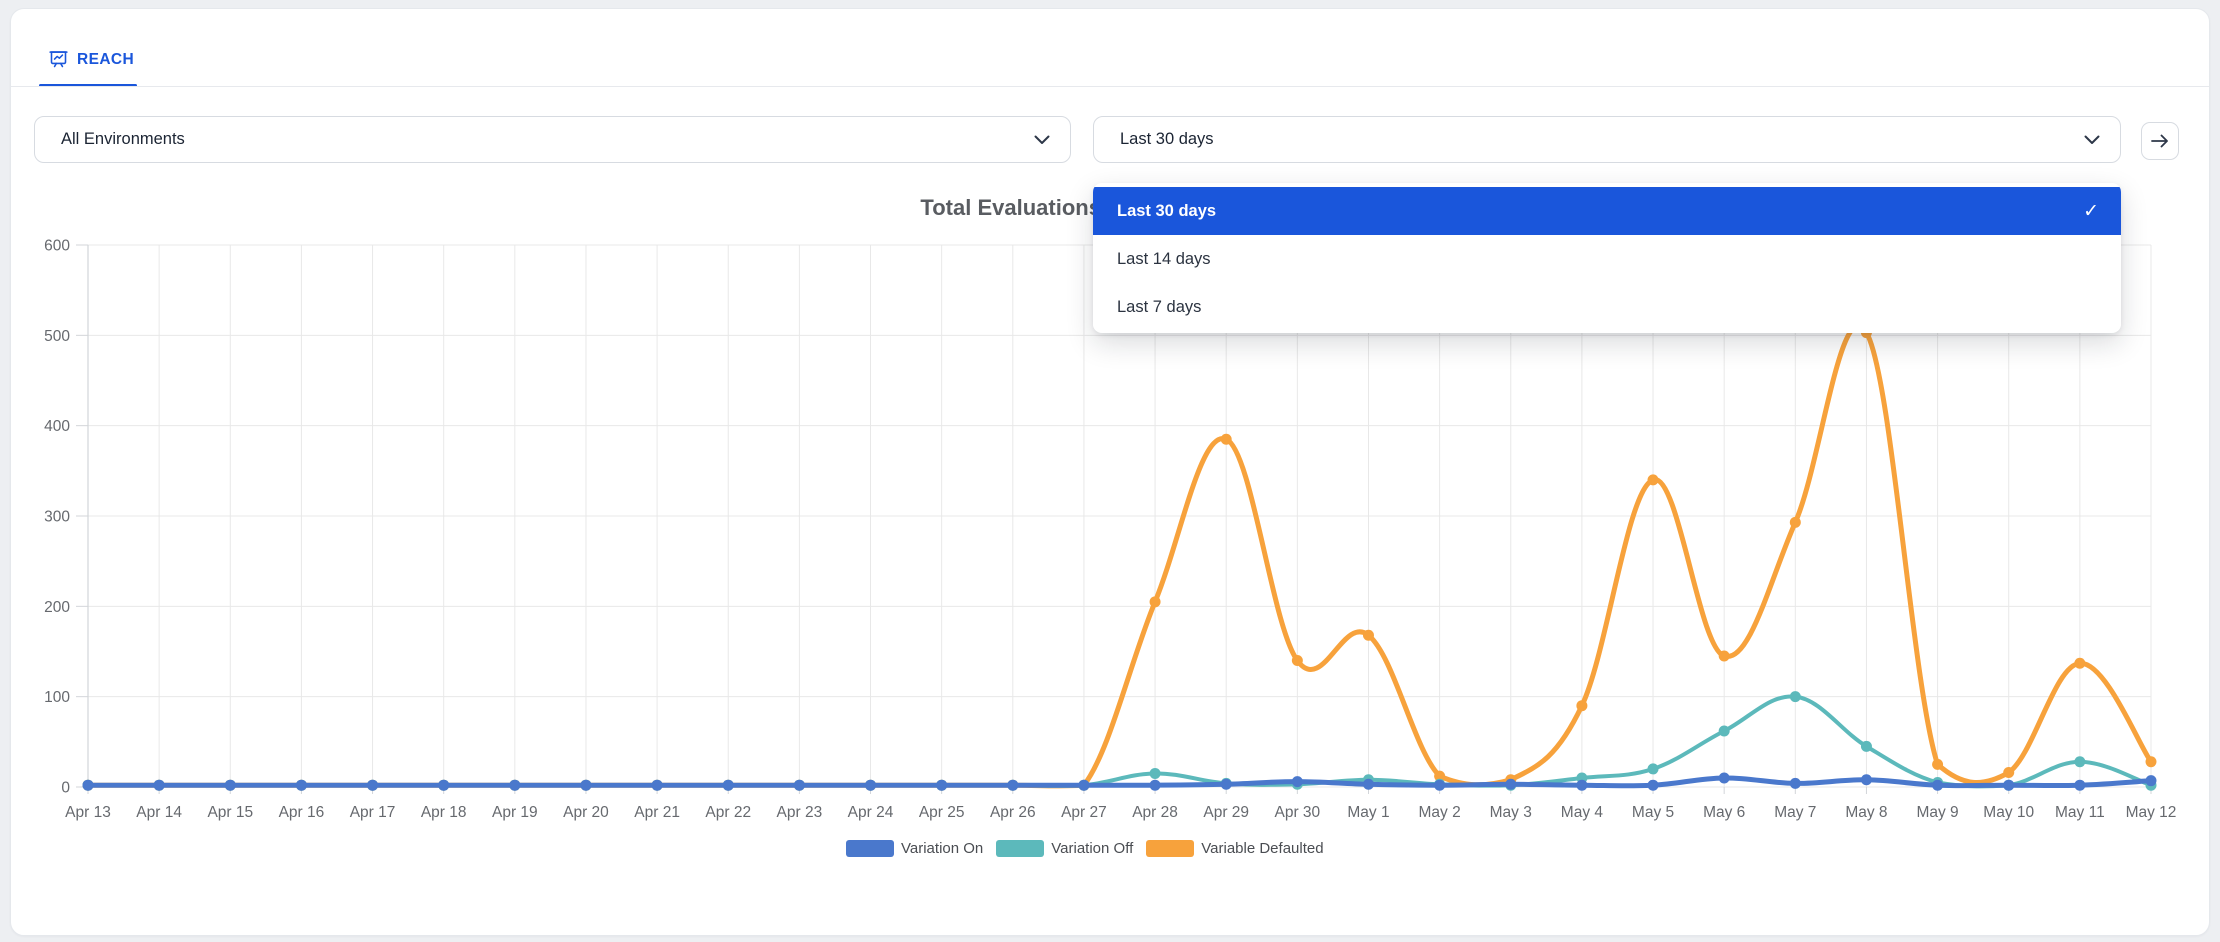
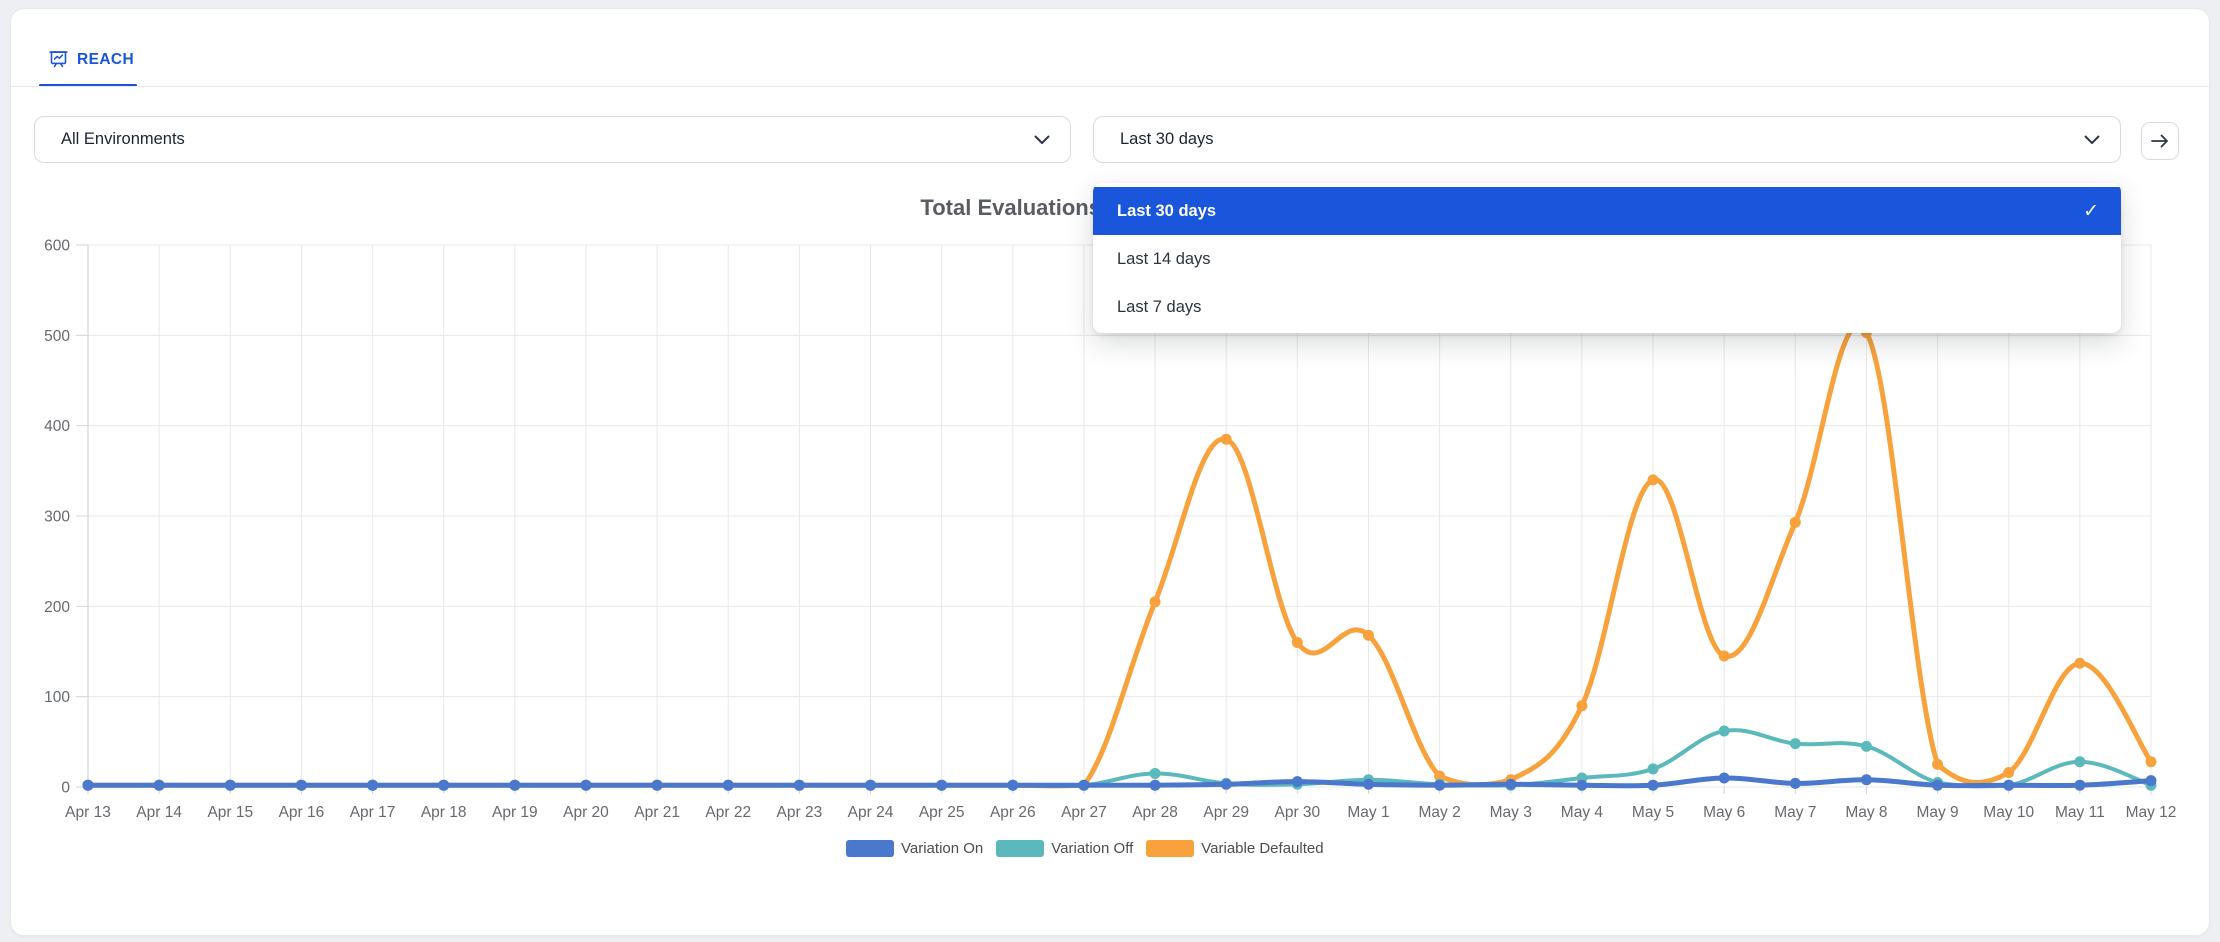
Variable Defaulted/Apr 30: 140 -> 160
Variation Off/May 7: 100 -> 50
